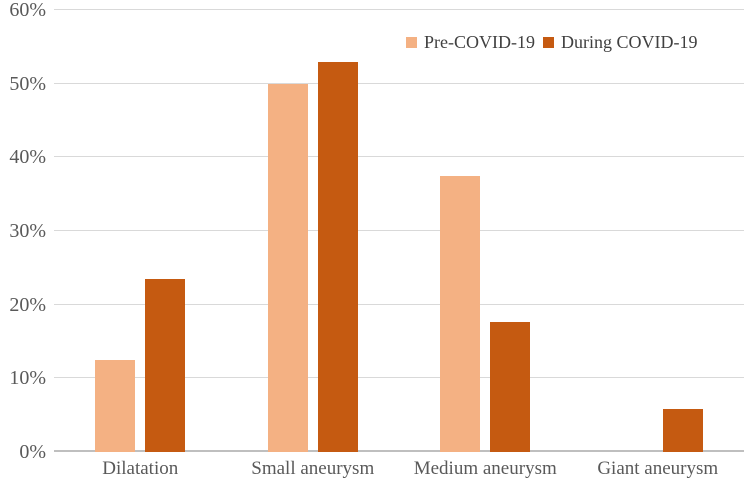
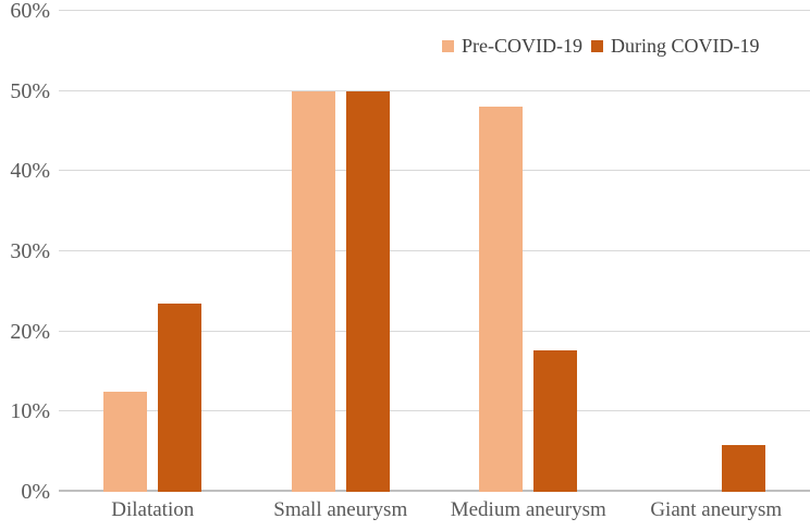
During COVID-19/Small aneurysm: 53% -> 50%
Pre-COVID-19/Medium aneurysm: 38% -> 48%
